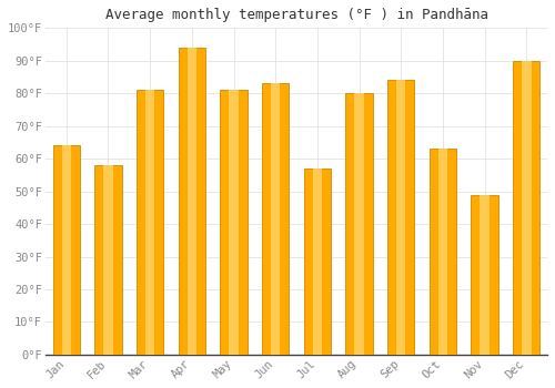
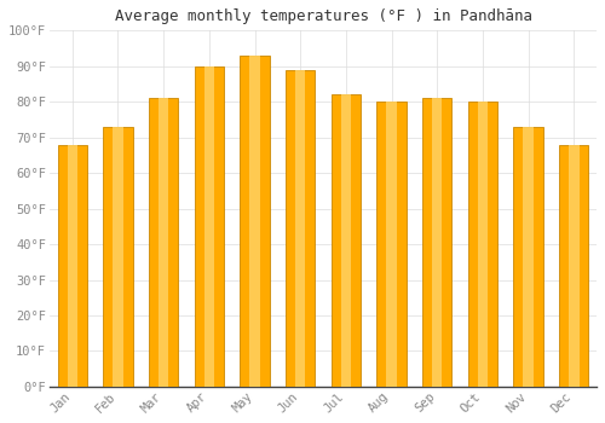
Jan: 64°F -> 68°F
Feb: 58°F -> 73°F
Apr: 94°F -> 90°F
May: 81°F -> 93°F
Jun: 83°F -> 89°F
Jul: 57°F -> 82°F
Sep: 84°F -> 81°F
Oct: 63°F -> 80°F
Nov: 49°F -> 73°F
Dec: 90°F -> 68°F
